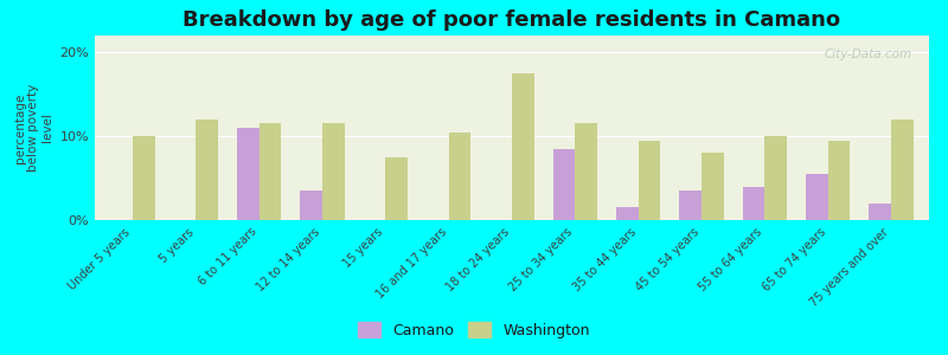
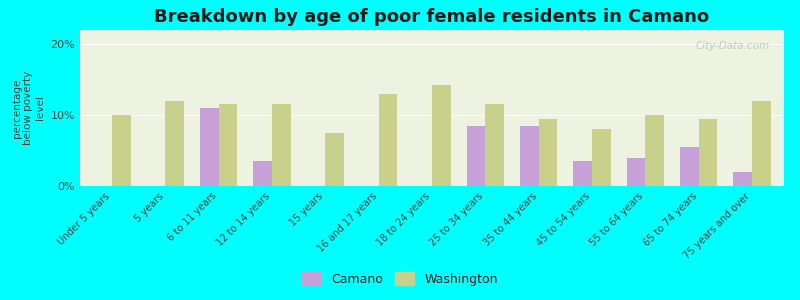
Washington/16 and 17 years: 10.5% -> 13.0%
Washington/18 to 24 years: 17.5% -> 14.2%
Camano/35 to 44 years: 1.5% -> 8.4%
